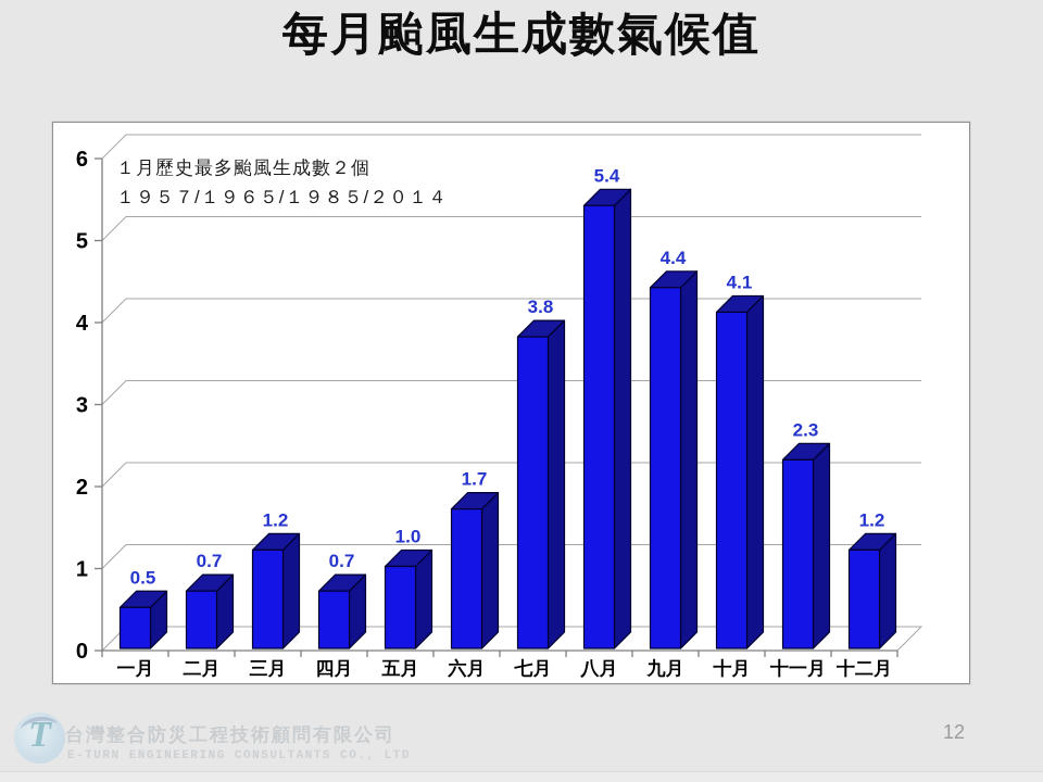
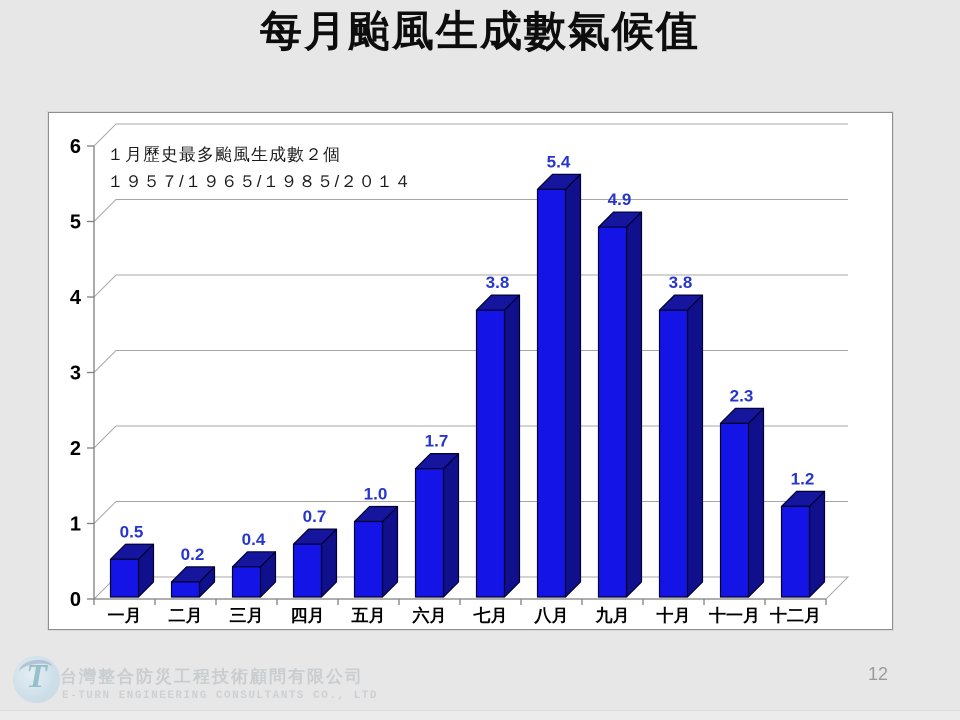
二月: 0.7 -> 0.2
三月: 1.2 -> 0.4
九月: 4.4 -> 4.9
十月: 4.1 -> 3.8
